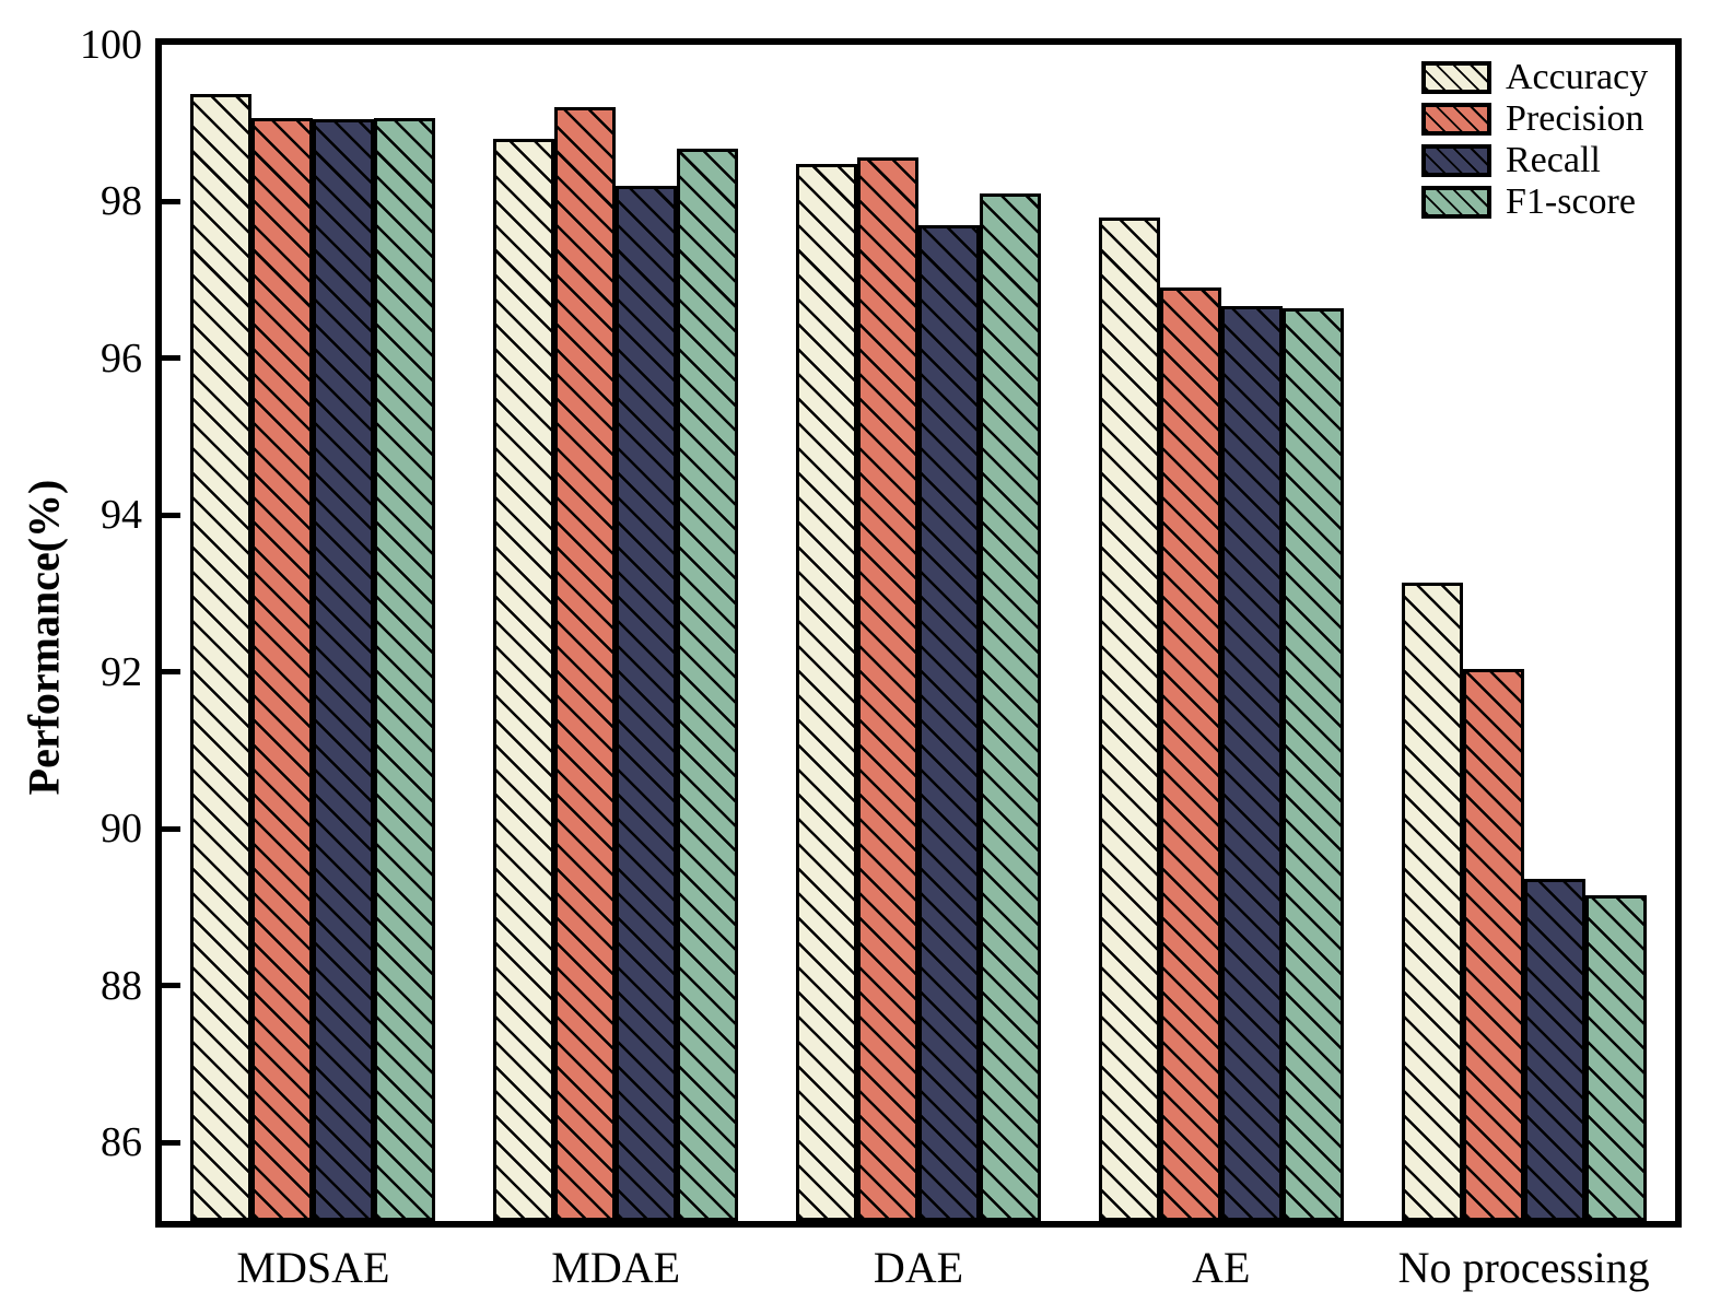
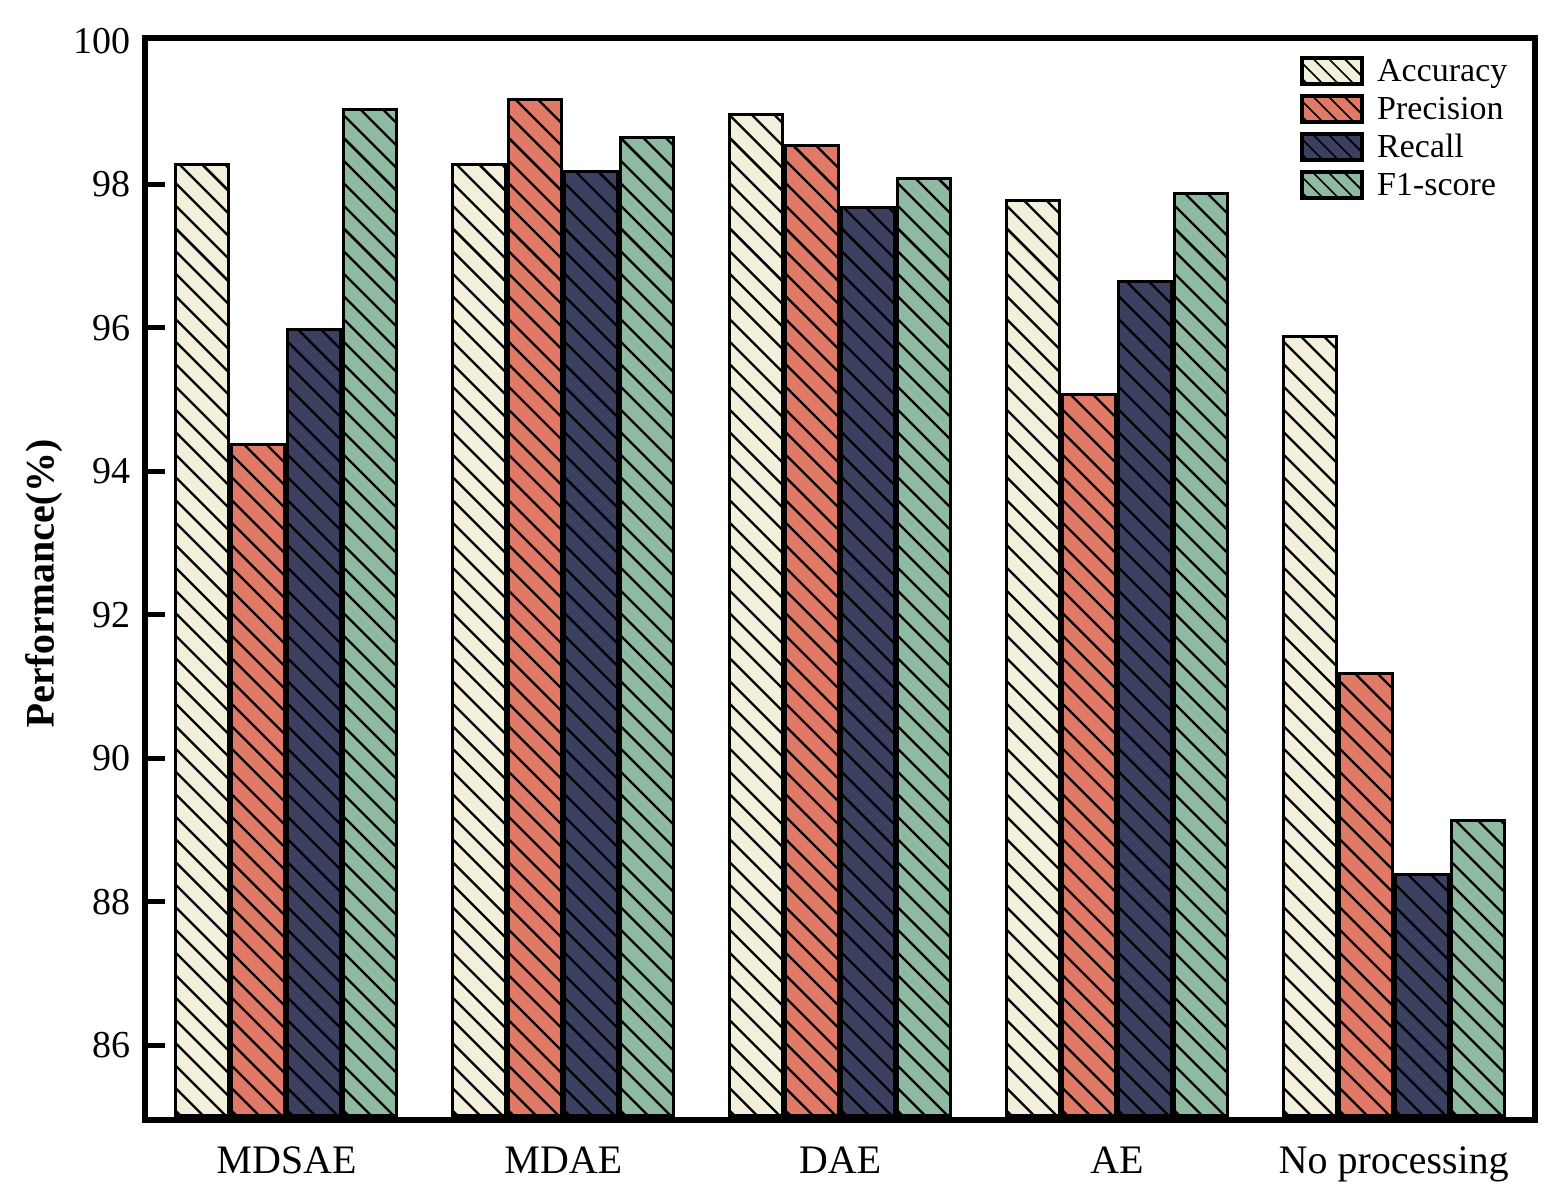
Accuracy/MDSAE: 99.4 -> 98.3
Precision/MDSAE: 99.1 -> 94.4
Recall/MDSAE: 99.0 -> 96.0
Accuracy/MDAE: 98.8 -> 98.3
Accuracy/DAE: 98.5 -> 99.0
Precision/AE: 96.9 -> 95.1
F1-score/AE: 96.6 -> 97.9
Accuracy/No processing: 93.1 -> 95.9
Precision/No processing: 92.0 -> 91.2
Recall/No processing: 89.4 -> 88.4
